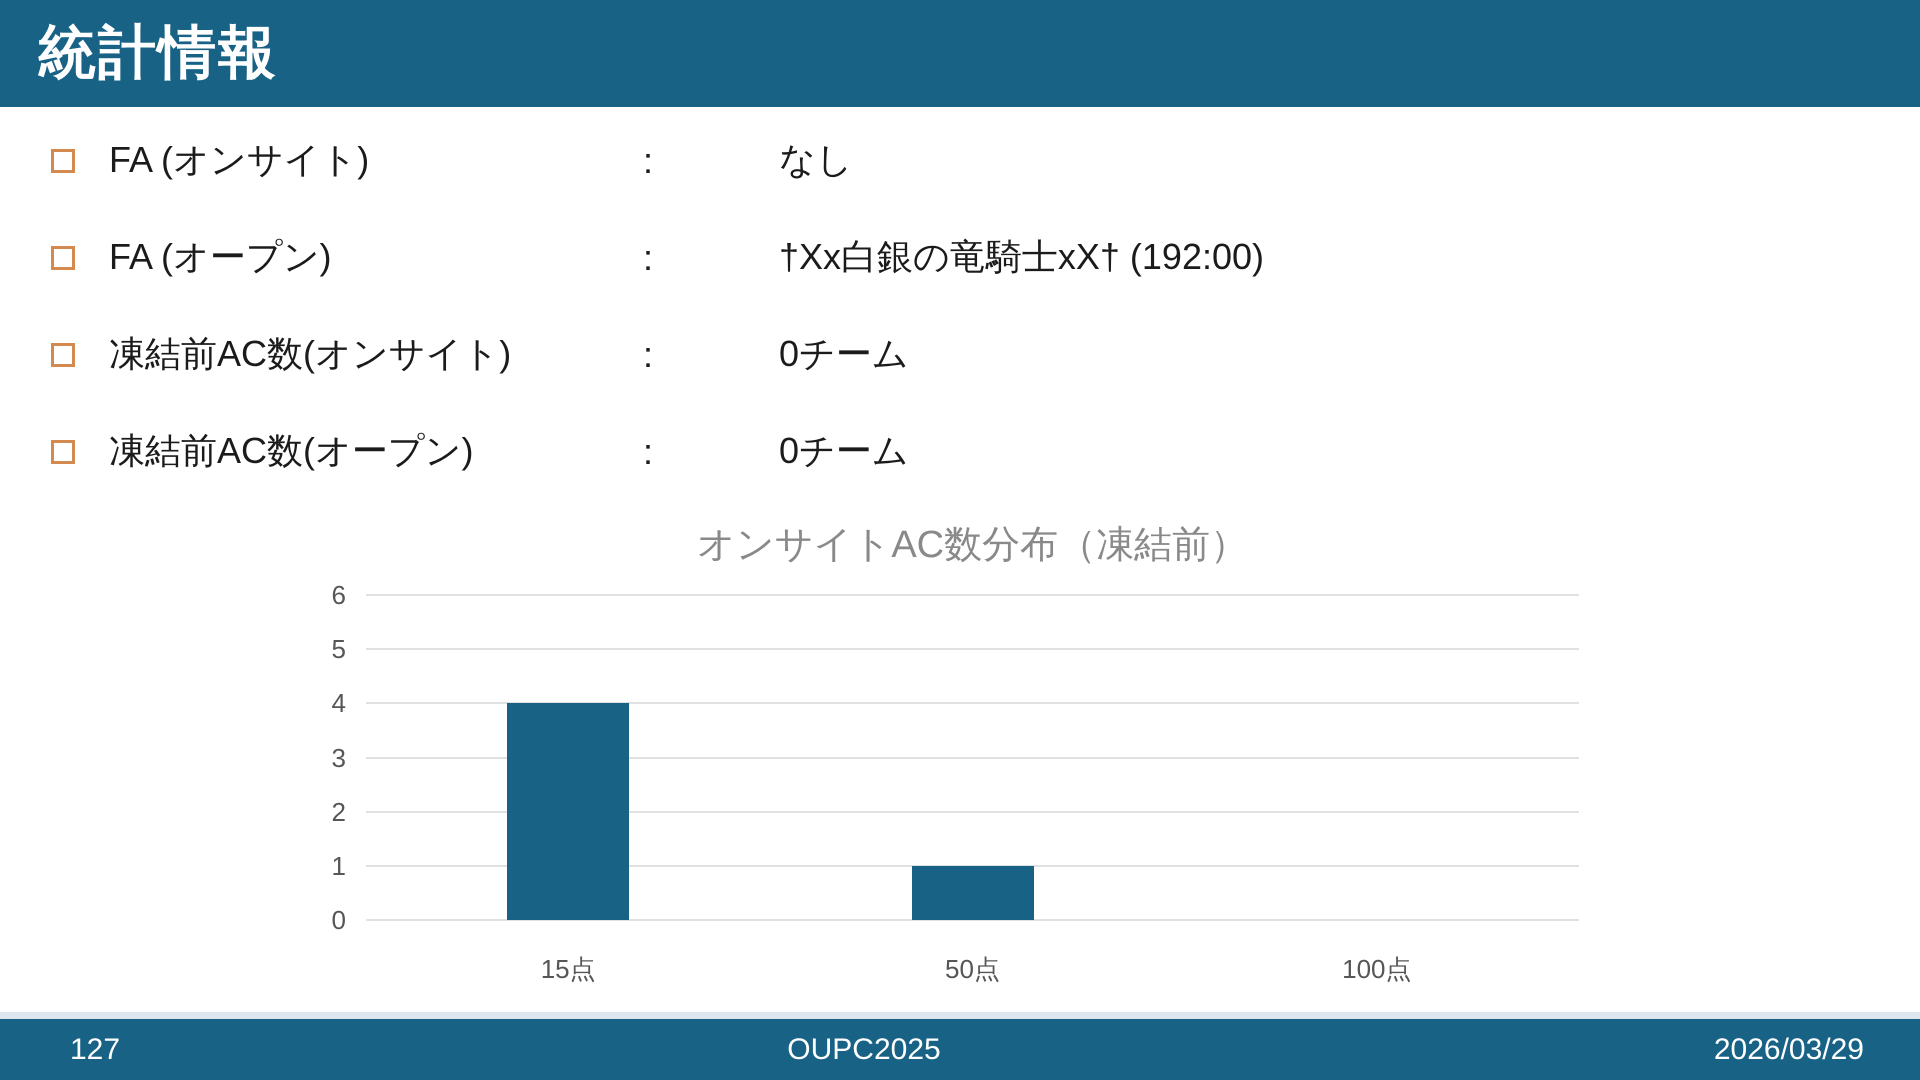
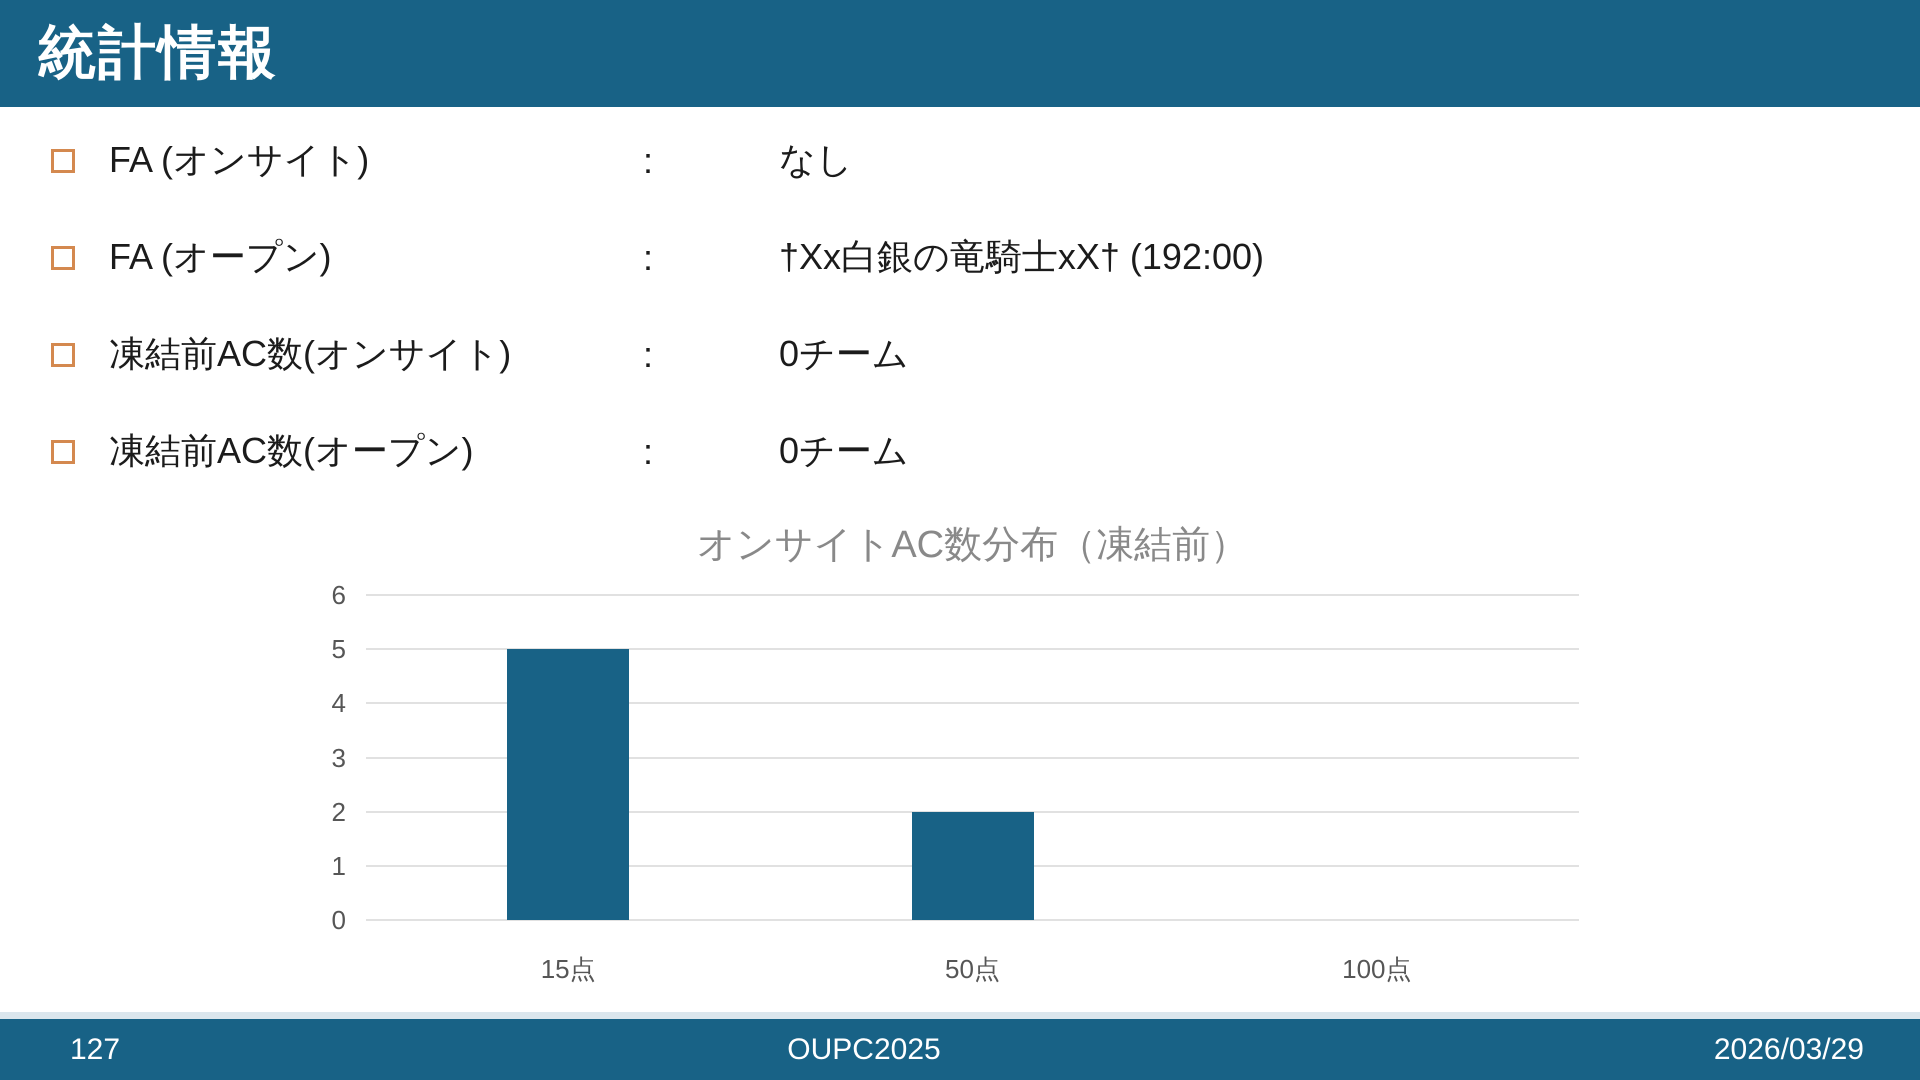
15点: 4 -> 5
50点: 1 -> 2
